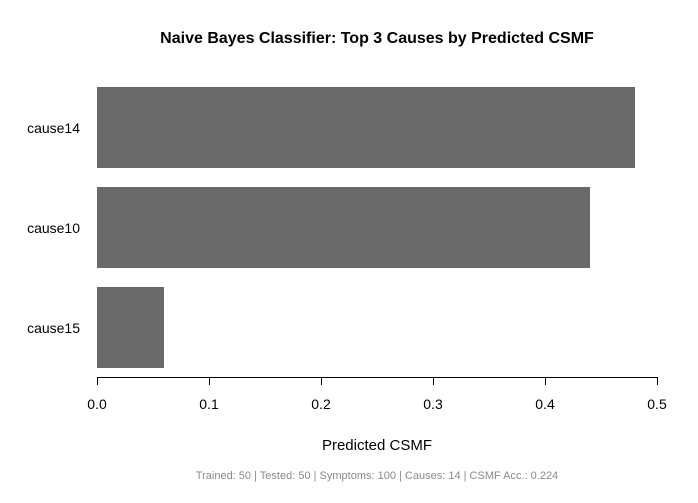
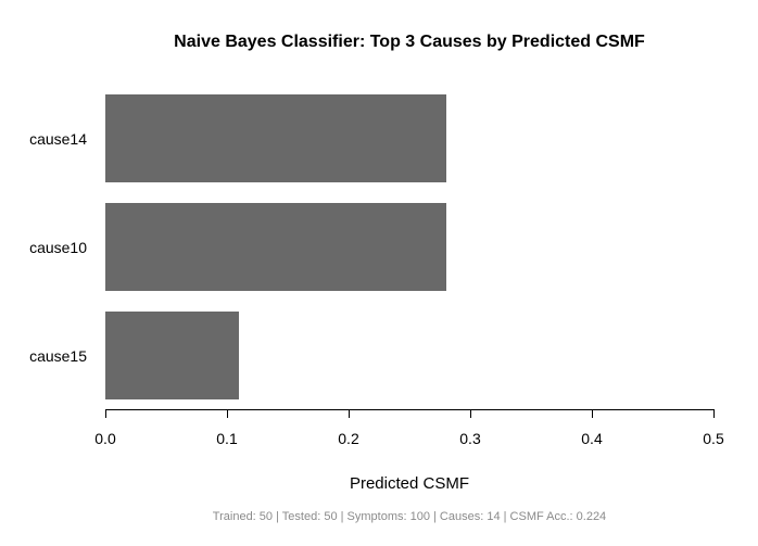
cause14: 0.48 -> 0.28
cause10: 0.44 -> 0.28
cause15: 0.06 -> 0.11
